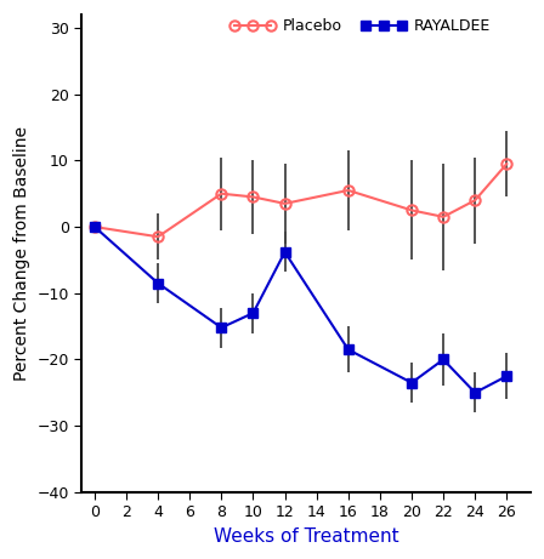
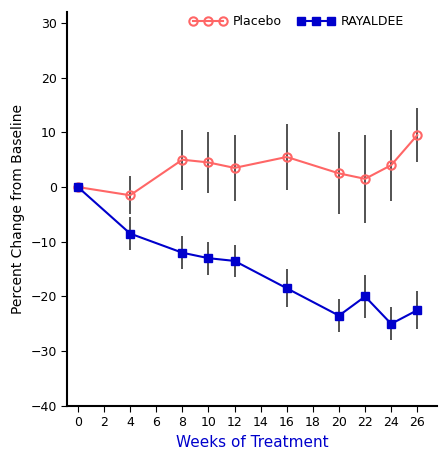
RAYALDEE/8: -15.2 -> -12.0
RAYALDEE/12: -3.8 -> -13.5
